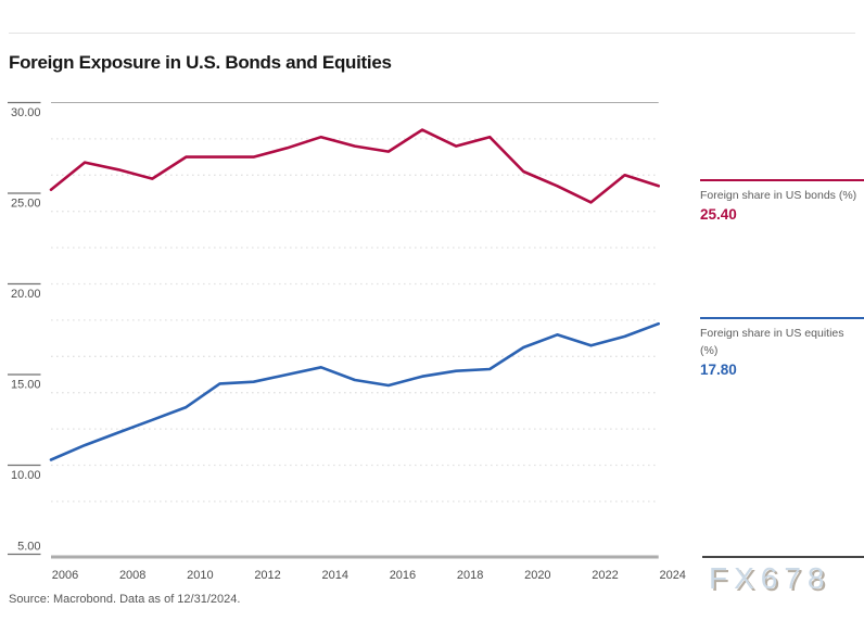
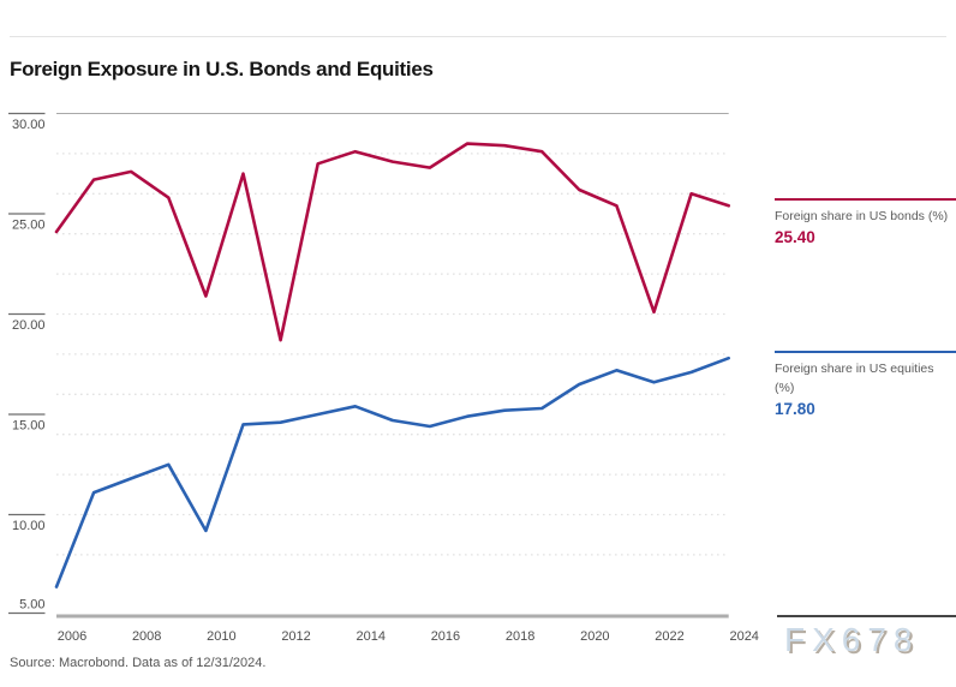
Foreign share in US bonds (%)/2006: 25.2 -> 24.1
Foreign share in US equities (%)/2006: 10.3 -> 6.4
Foreign share in US bonds (%)/2008: 26.3 -> 27.1
Foreign share in US bonds (%)/2010: 27.0 -> 20.9
Foreign share in US equities (%)/2010: 13.2 -> 9.2
Foreign share in US bonds (%)/2012: 27.0 -> 18.7
Foreign share in US bonds (%)/2018: 27.6 -> 28.4
Foreign share in US bonds (%)/2022: 24.5 -> 20.1
